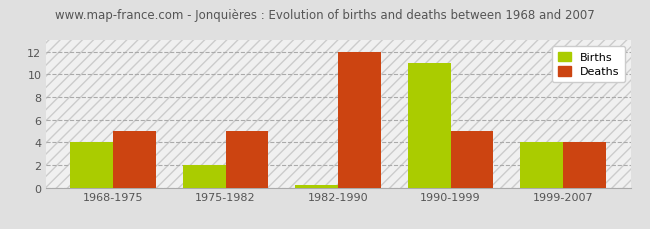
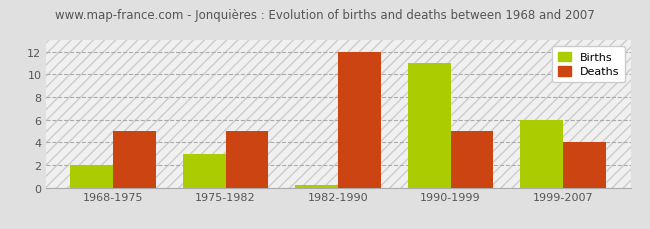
Births/1968-1975: 4.0 -> 2.0
Births/1975-1982: 2.0 -> 3.0
Births/1999-2007: 4.0 -> 6.0
